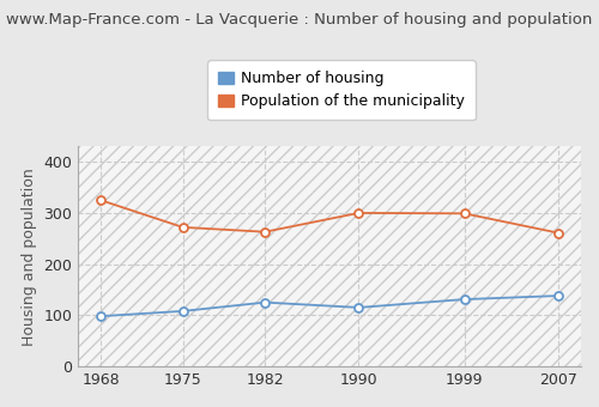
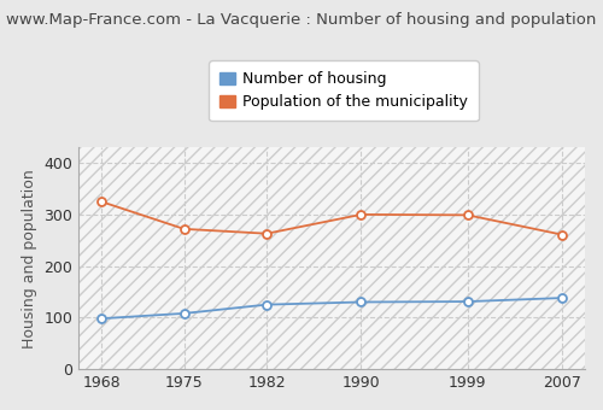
Number of housing/1990: 115 -> 130
